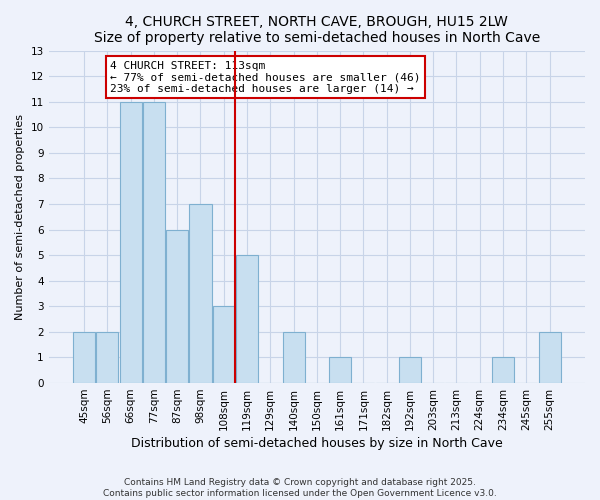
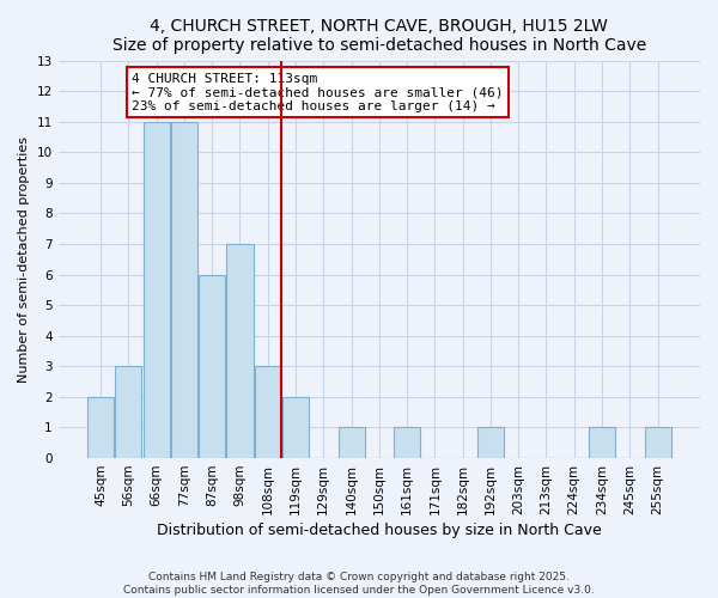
56sqm: 2 -> 3
119sqm: 5 -> 2
140sqm: 2 -> 1
255sqm: 2 -> 1
